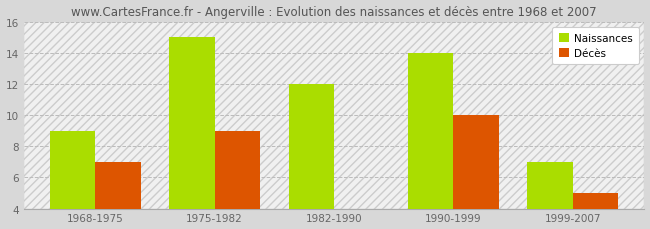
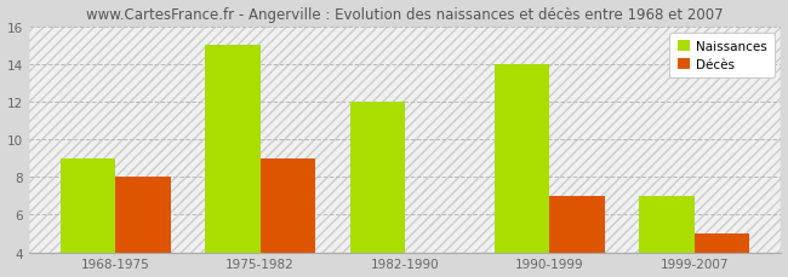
Décès/1968-1975: 7 -> 8
Décès/1990-1999: 10 -> 7
